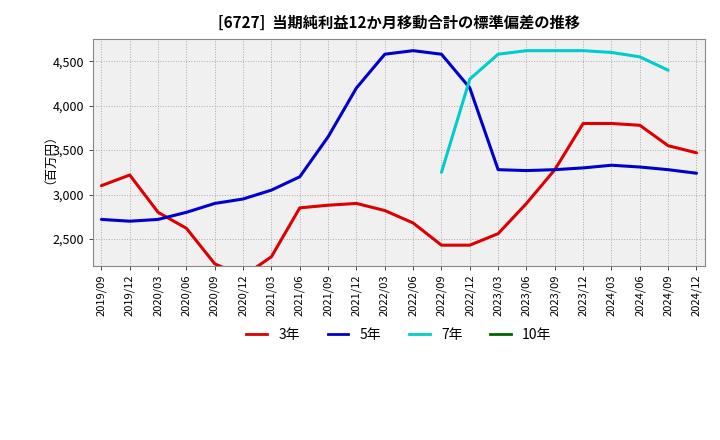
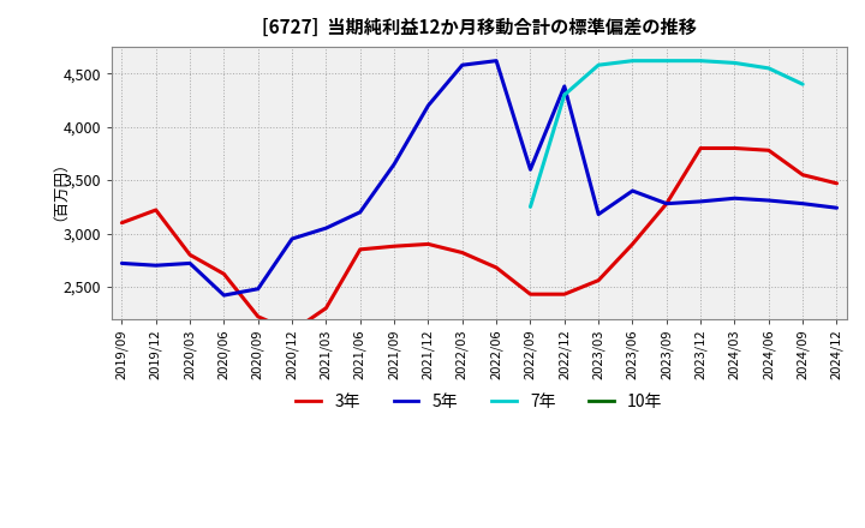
5年/2020/06: 2,800 -> 2,420
5年/2020/09: 2,900 -> 2,480
5年/2022/09: 4,580 -> 3,600
5年/2022/12: 4,200 -> 4,380
5年/2023/03: 3,280 -> 3,180
5年/2023/06: 3,270 -> 3,400
